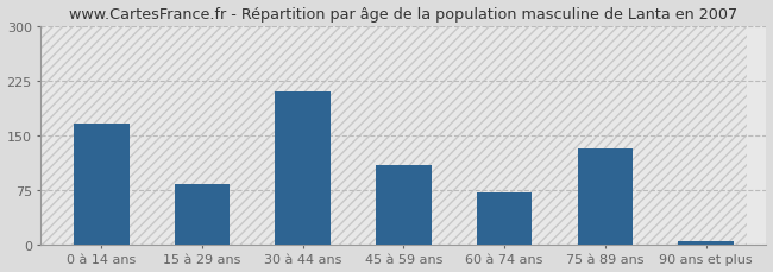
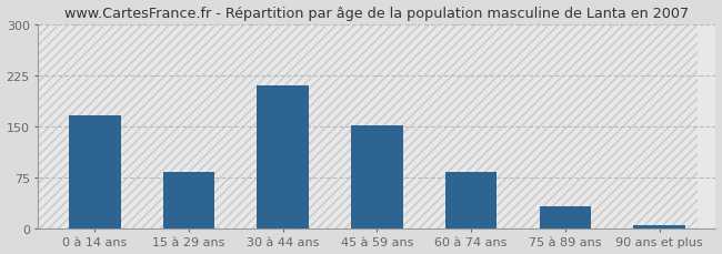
45 à 59 ans: 108 -> 151
60 à 74 ans: 72 -> 83
75 à 89 ans: 132 -> 33
